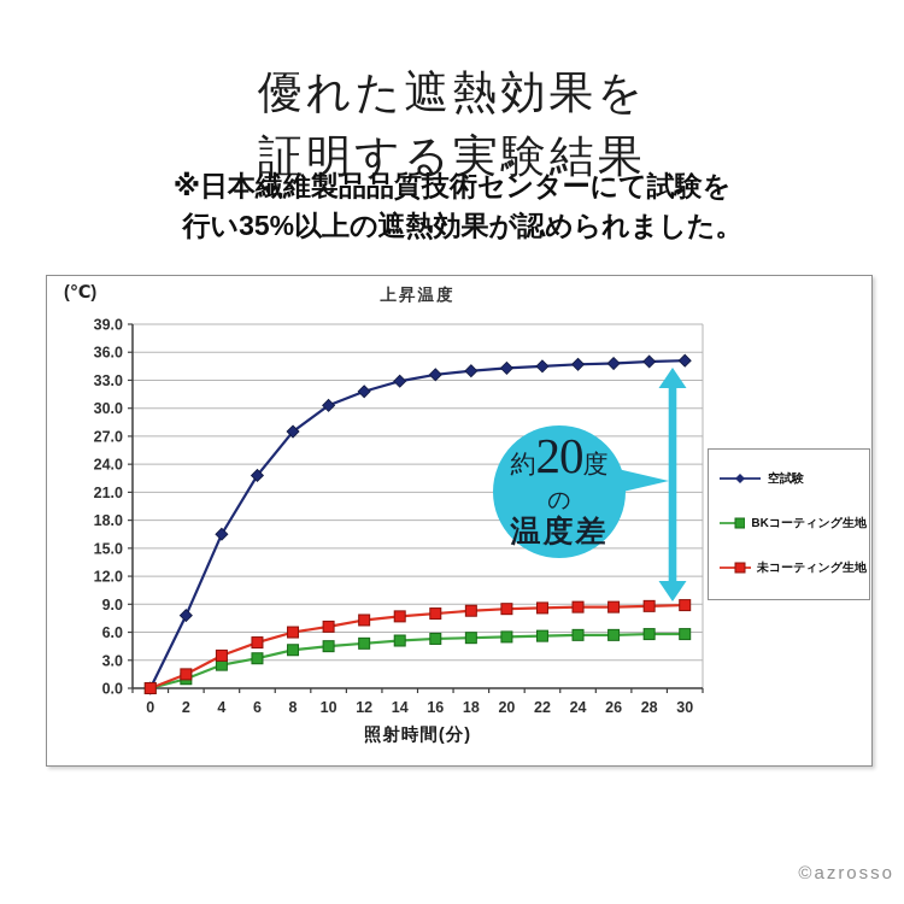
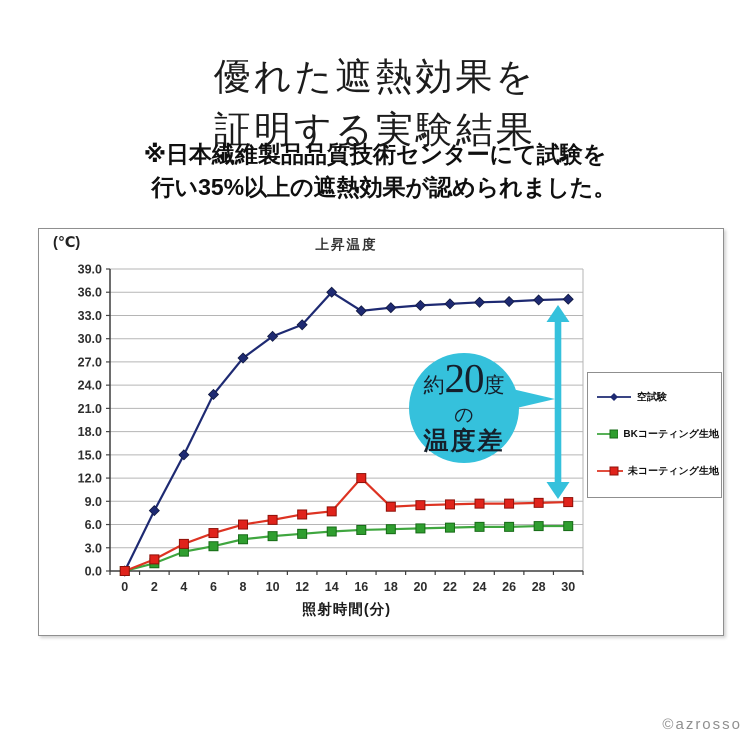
空試験/4: 16 -> 15
空試験/14: 33 -> 36
未コーティング生地/16: 8 -> 12
